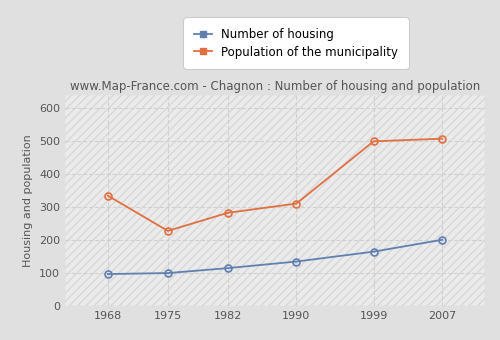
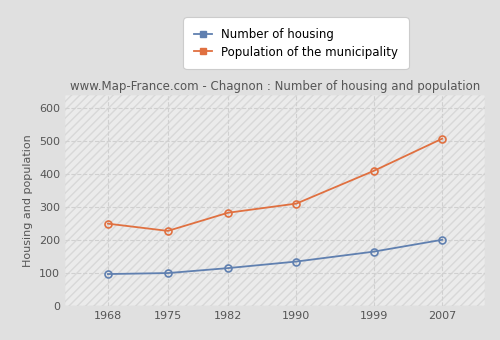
Population of the municipality/1968: 335 -> 250
Population of the municipality/1999: 500 -> 410
